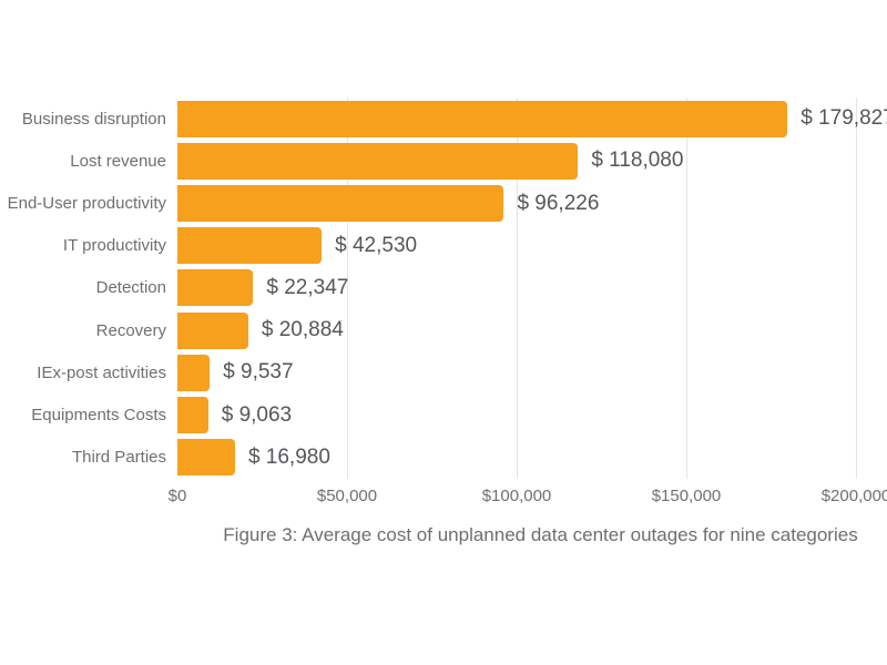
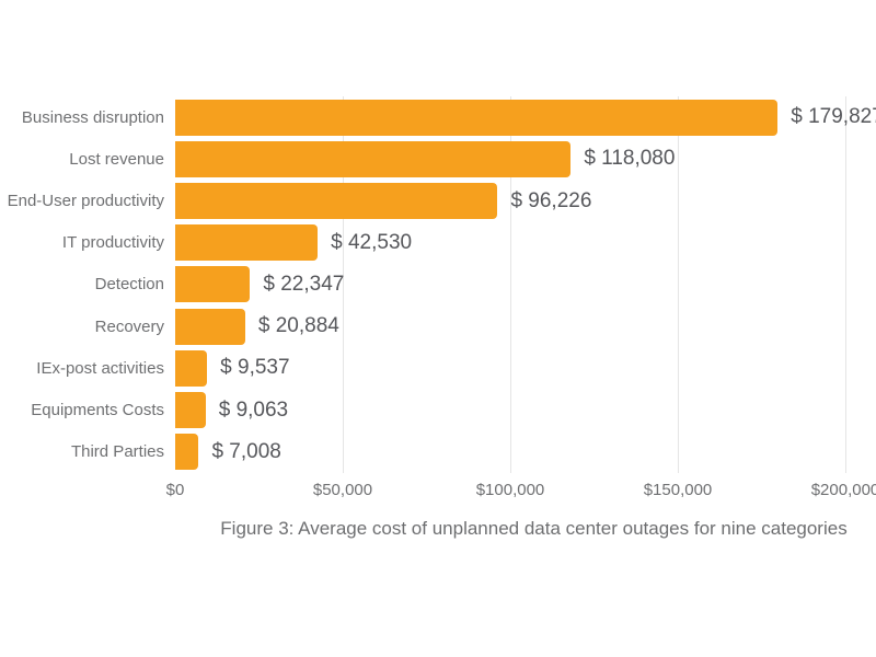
Third Parties: 16,980 -> 7,008
